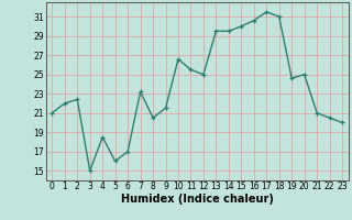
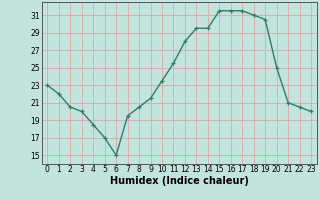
0: 21.0 -> 23.0
2: 22.4 -> 20.5
3: 15.0 -> 20.0
5: 16.0 -> 17.0
6: 17.0 -> 15.0
7: 23.2 -> 19.5
10: 26.6 -> 23.5
12: 25.0 -> 28.0
15: 30.0 -> 31.5
16: 30.6 -> 31.5
19: 24.6 -> 30.5
